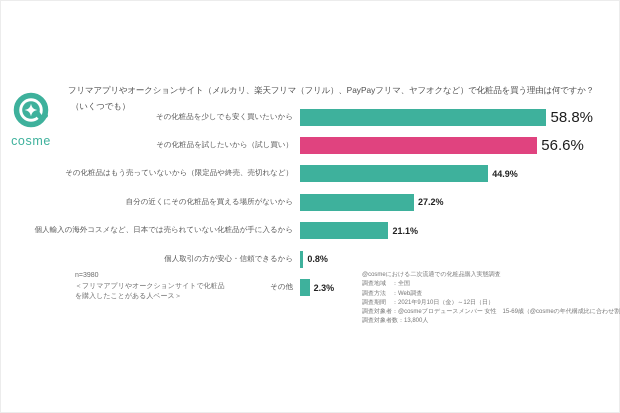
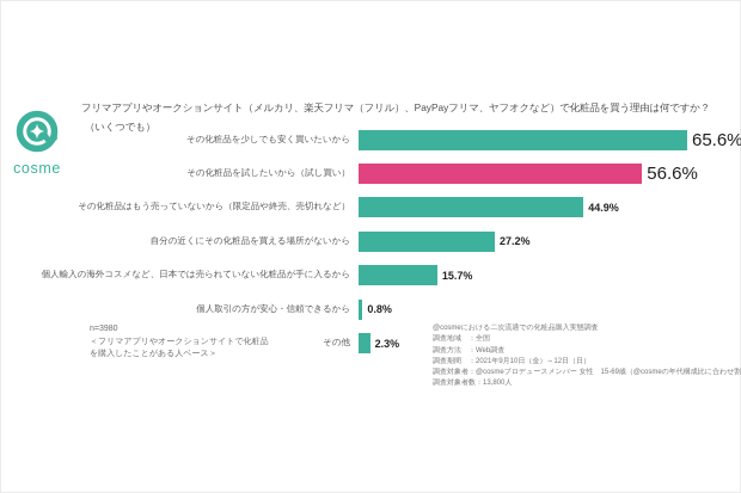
その化粧品を少しでも安く買いたいから: 58.8% -> 65.6%
個人輸入の海外コスメなど、日本では売られていない化粧品が手に入るから: 21.1% -> 15.7%
